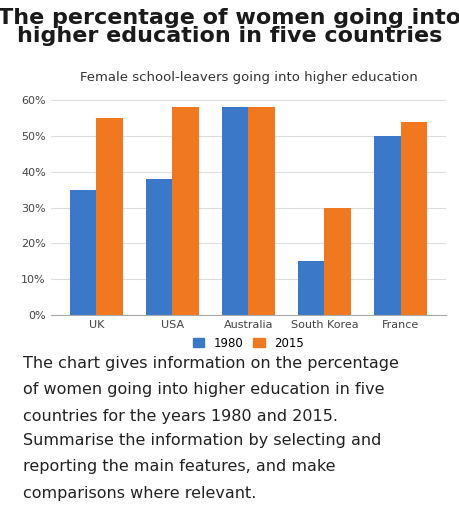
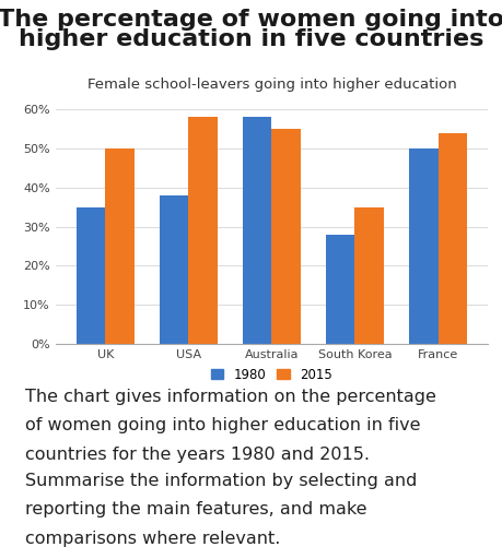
2015/UK: 55% -> 50%
2015/Australia: 58% -> 55%
1980/South Korea: 15% -> 28%
2015/South Korea: 30% -> 35%
